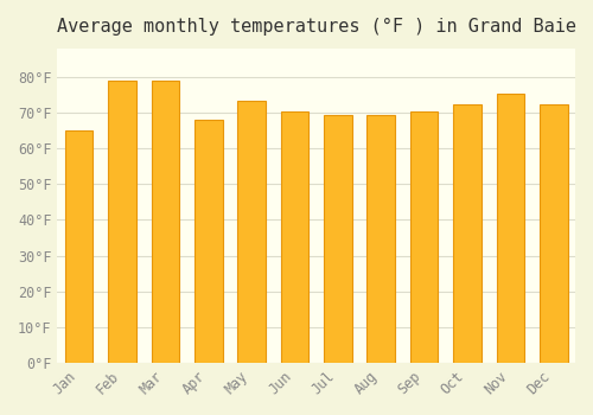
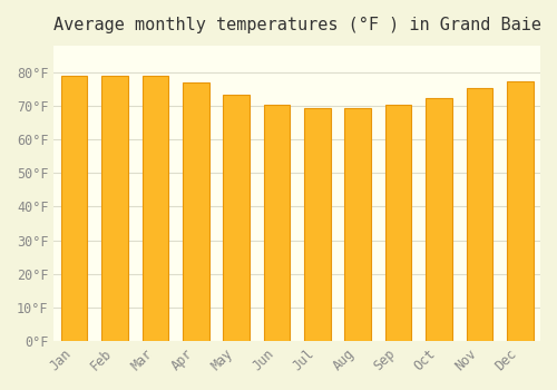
Jan: 65.0°F -> 79.0°F
Apr: 68.0°F -> 77.0°F
Dec: 72.5°F -> 77.5°F
